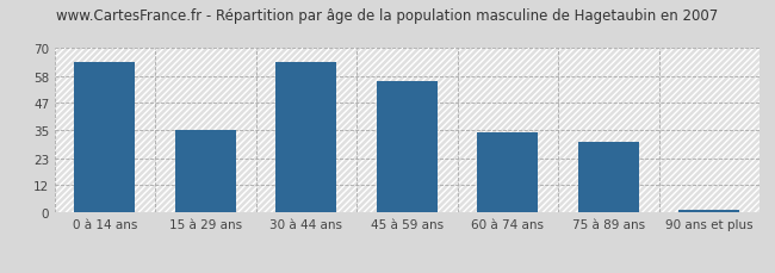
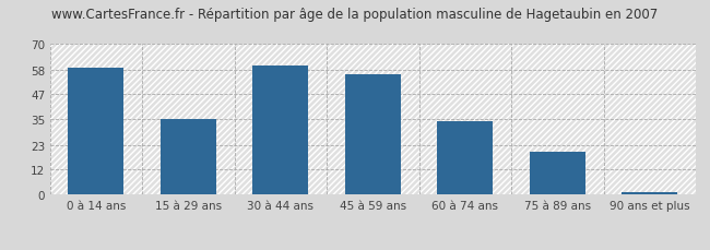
0 à 14 ans: 64 -> 59
30 à 44 ans: 64 -> 60
75 à 89 ans: 30 -> 20
